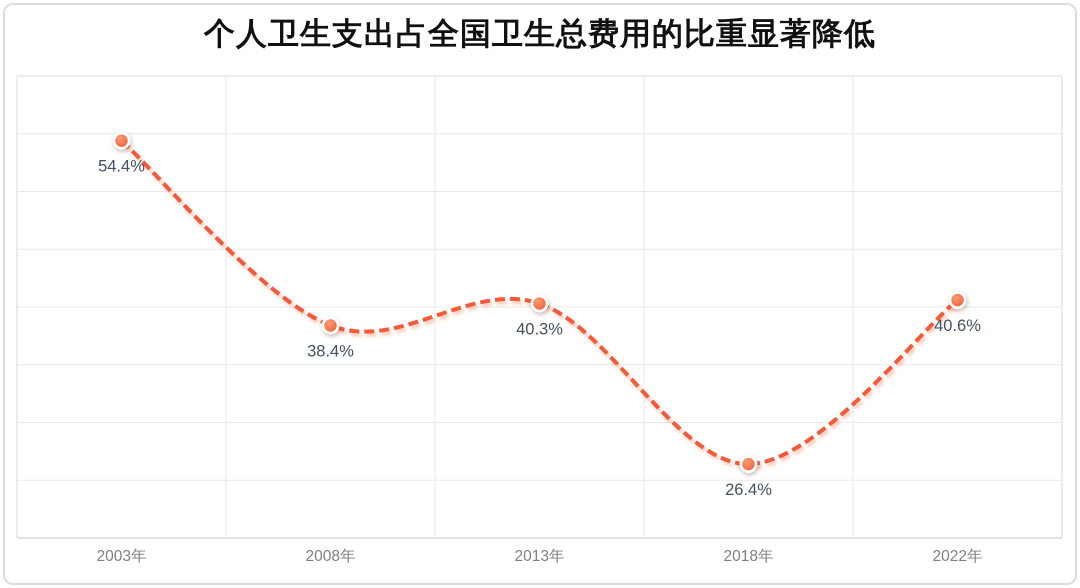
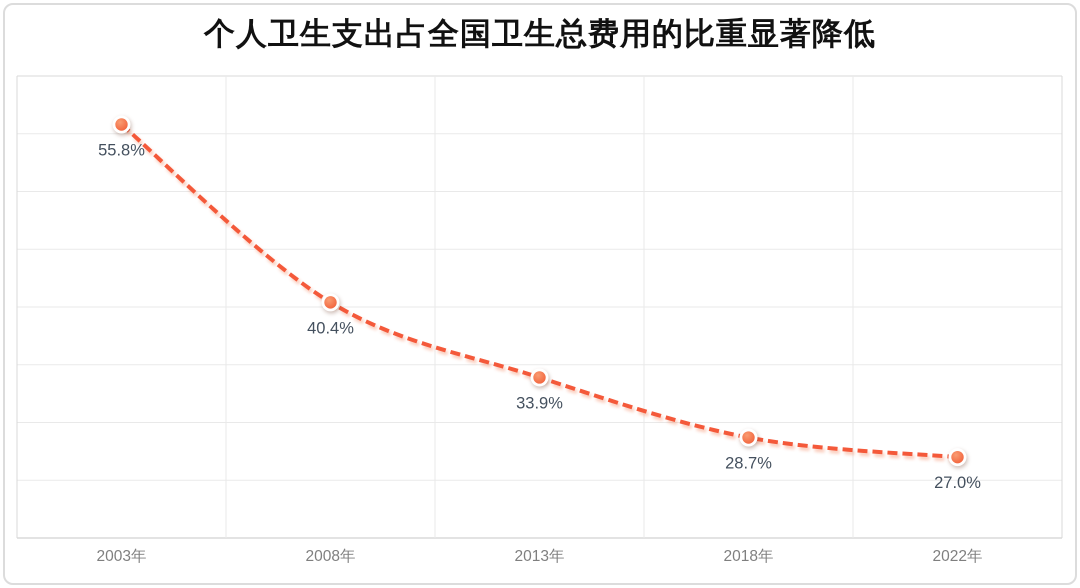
2003年: 54.4% -> 55.8%
2008年: 38.4% -> 40.4%
2013年: 40.3% -> 33.9%
2018年: 26.4% -> 28.7%
2022年: 40.6% -> 27.0%
